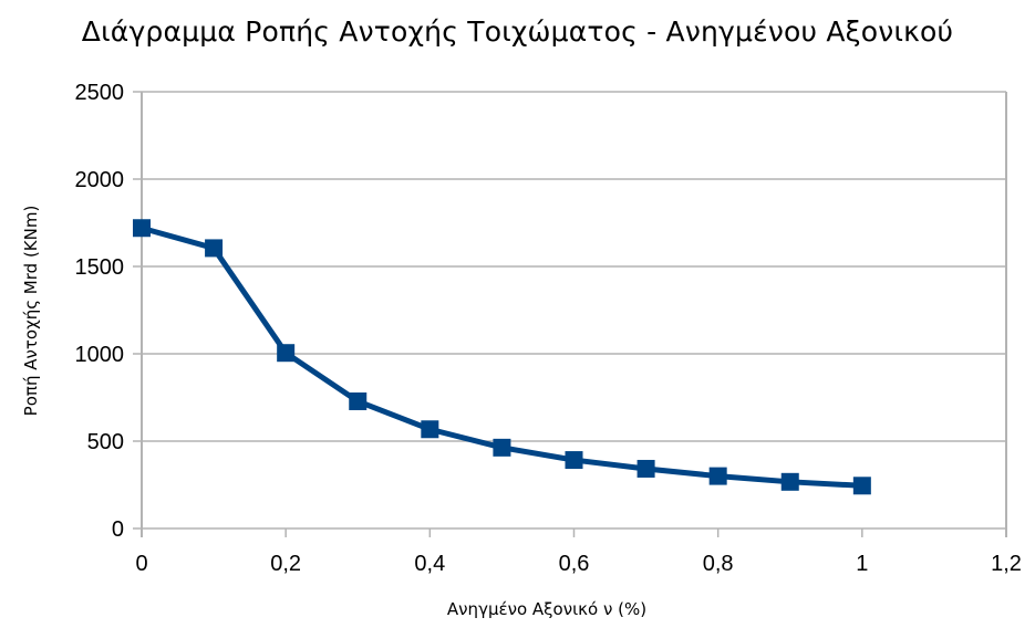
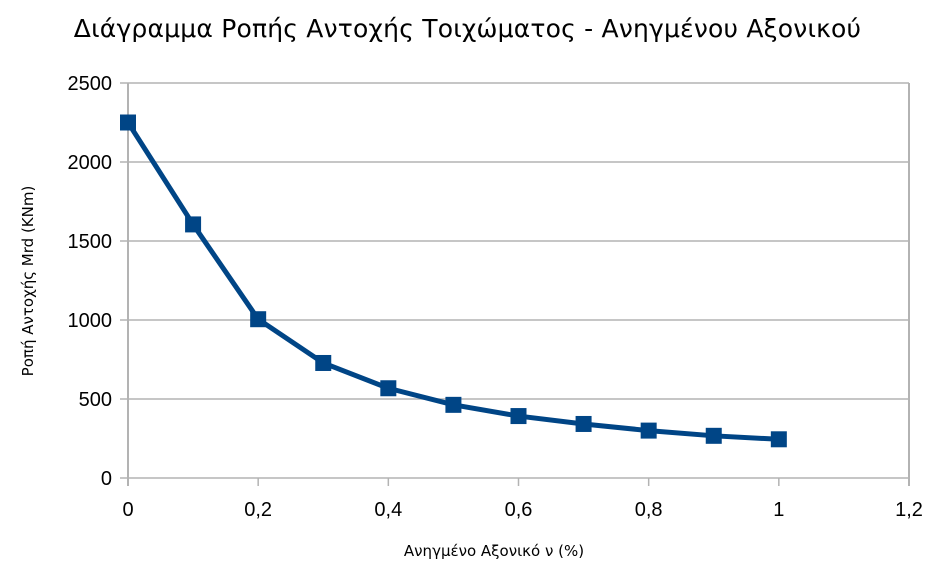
0: 1720 -> 2250
